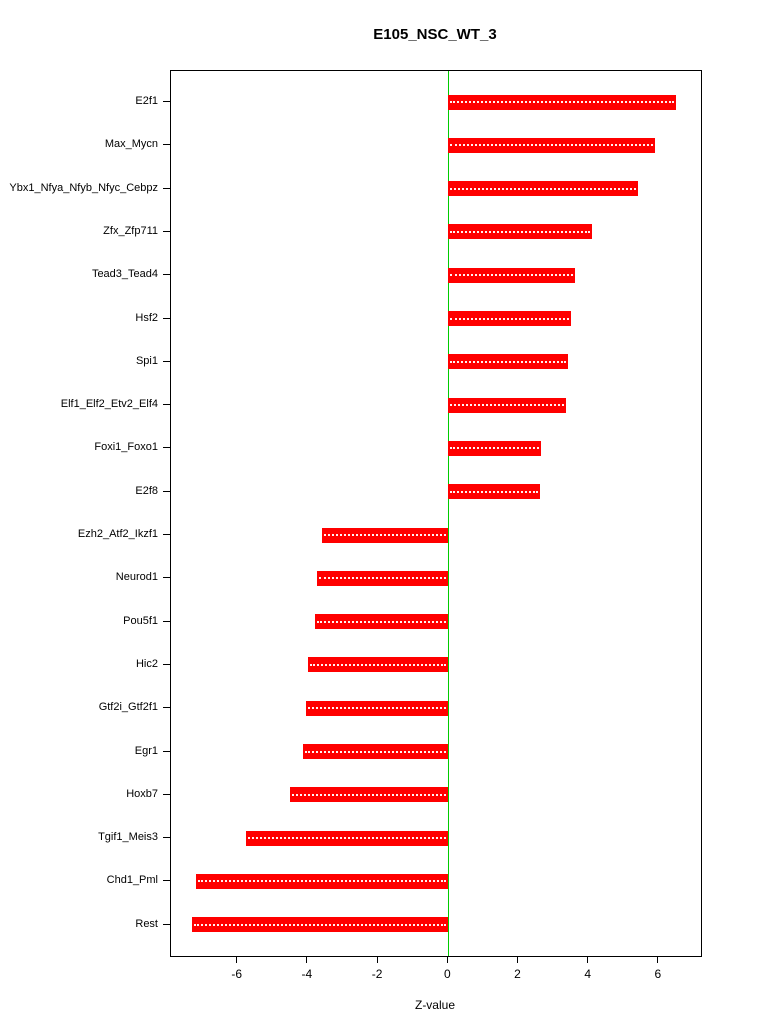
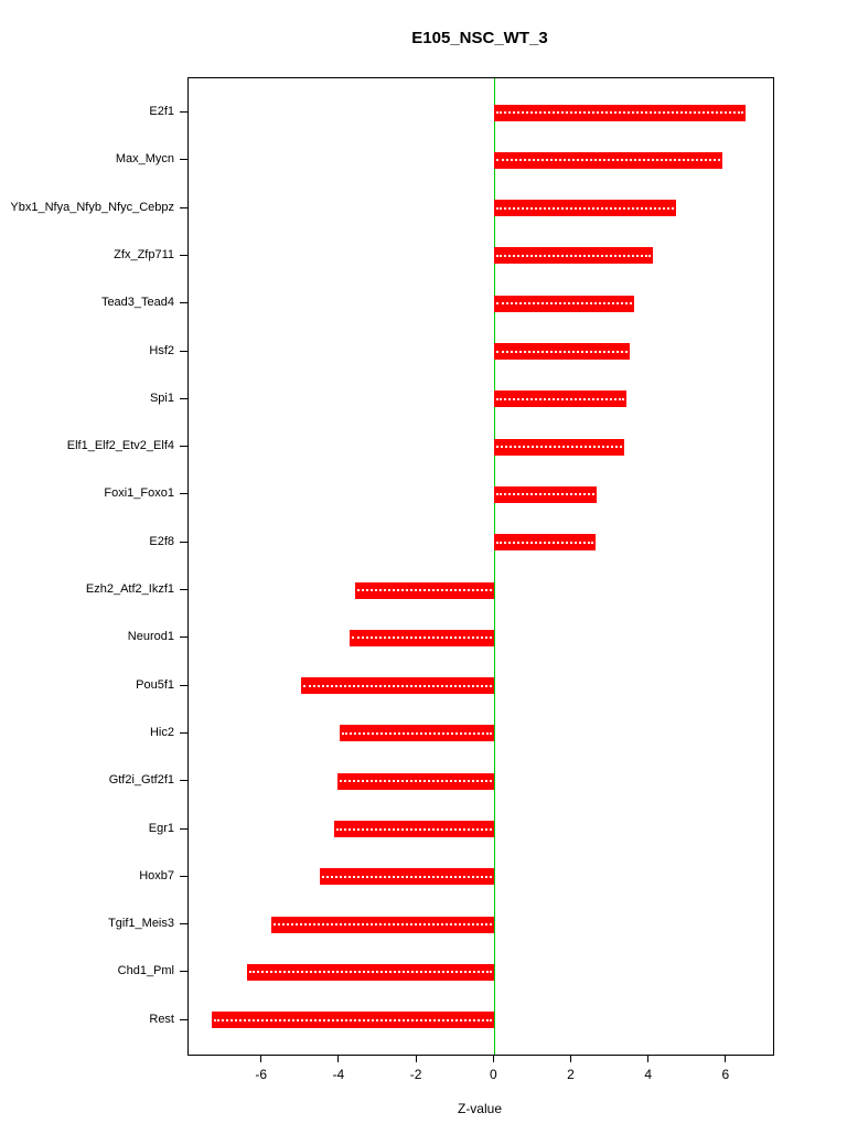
Ybx1_Nfya_Nfyb_Nfyc_Cebpz: 5.4 -> 4.7
Pou5f1: -3.8 -> -5.0
Chd1_Pml: -7.2 -> -6.4
